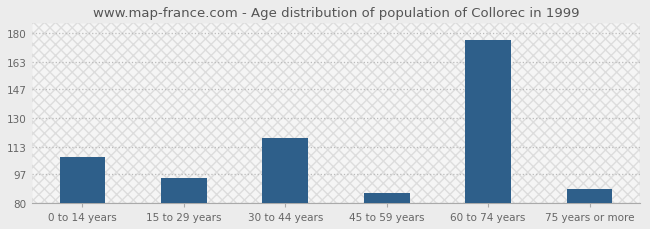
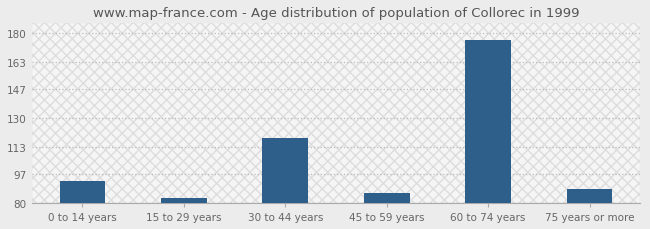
0 to 14 years: 107 -> 93
15 to 29 years: 95 -> 83
